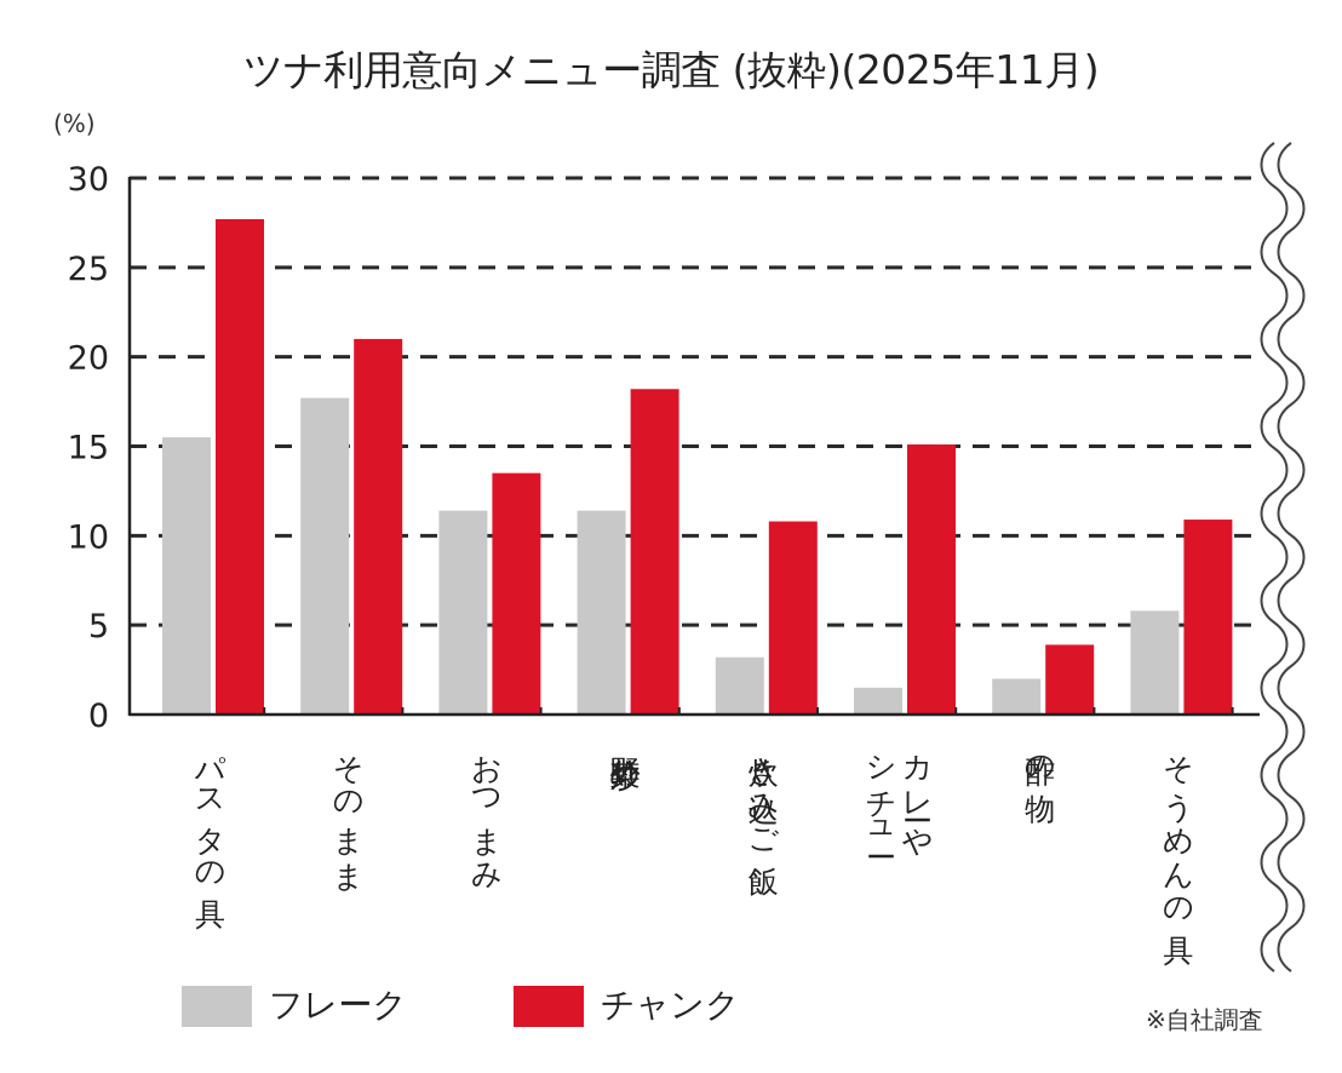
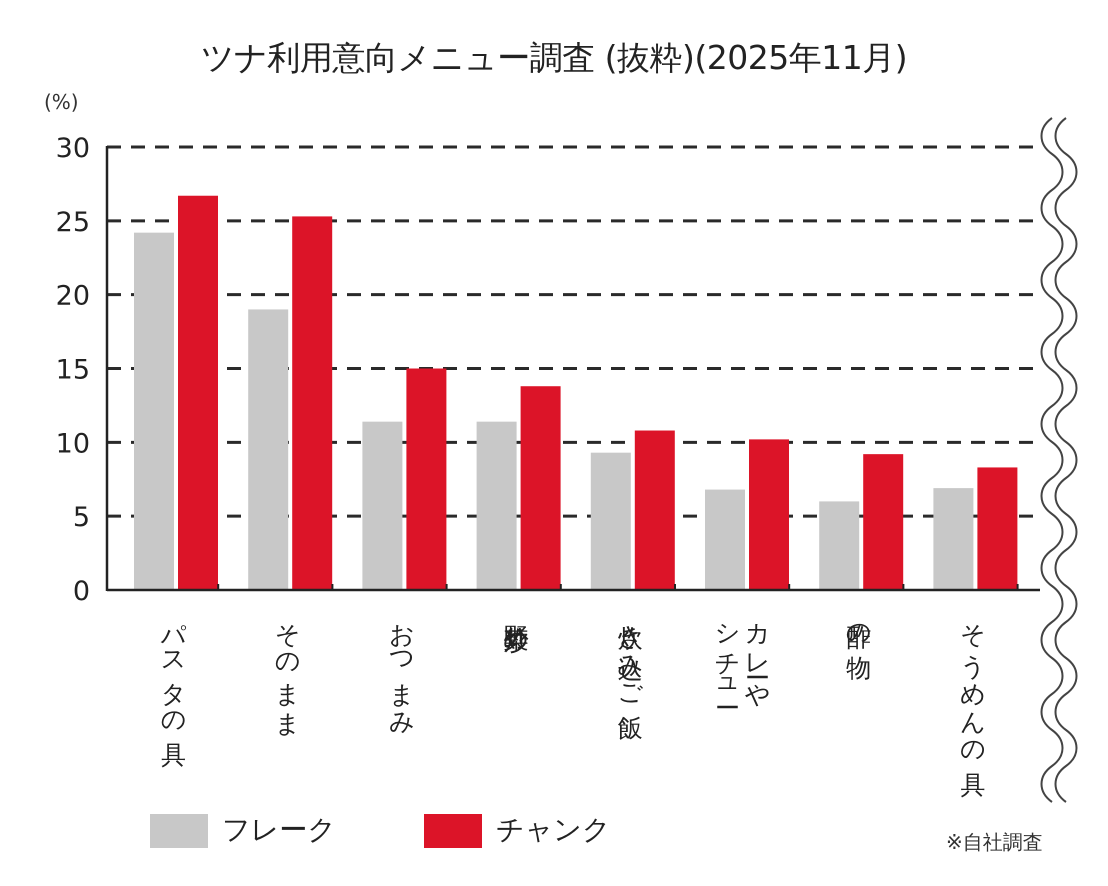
フレーク/パスタの具: 15.5 -> 24.2
チャンク/パスタの具: 27.7 -> 26.7
フレーク/そのまま: 17.7 -> 19.0
チャンク/そのまま: 21.0 -> 25.3
チャンク/おつまみ: 13.5 -> 15.0
チャンク/野菜炒め: 18.2 -> 13.8
フレーク/炊き込みご飯: 3.2 -> 9.3
フレーク/カレーや シチュー: 1.5 -> 6.8
チャンク/カレーや シチュー: 15.1 -> 10.2
フレーク/酢の物: 2.0 -> 6.0
チャンク/酢の物: 3.9 -> 9.2
フレーク/そうめんの具: 5.8 -> 6.9
チャンク/そうめんの具: 10.9 -> 8.3
